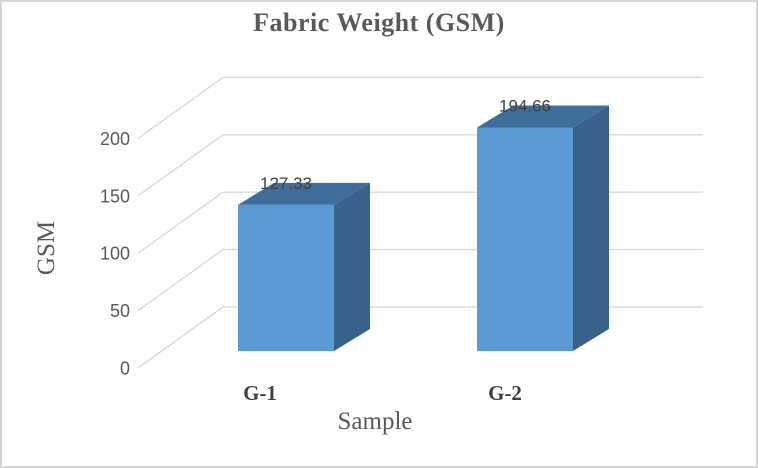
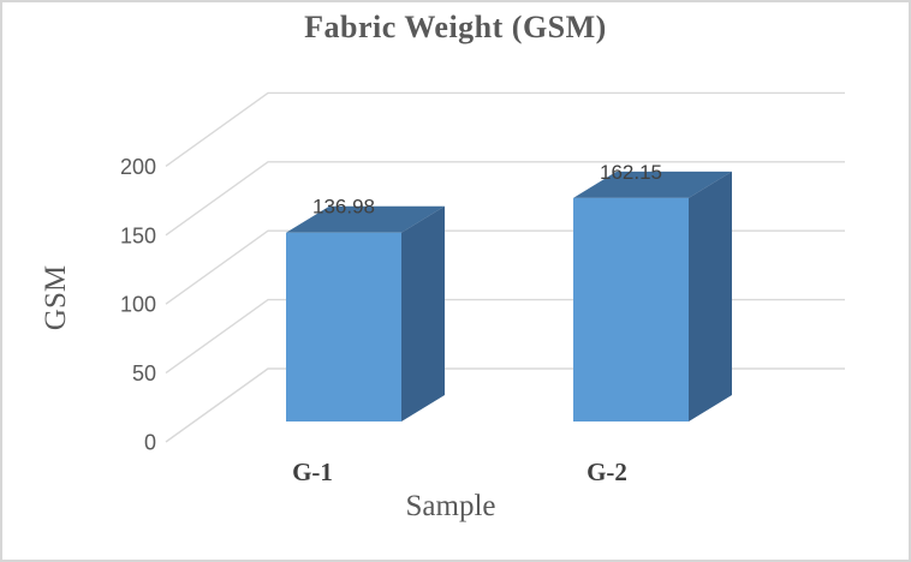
G-1: 127.33 -> 136.98
G-2: 194.66 -> 162.15
